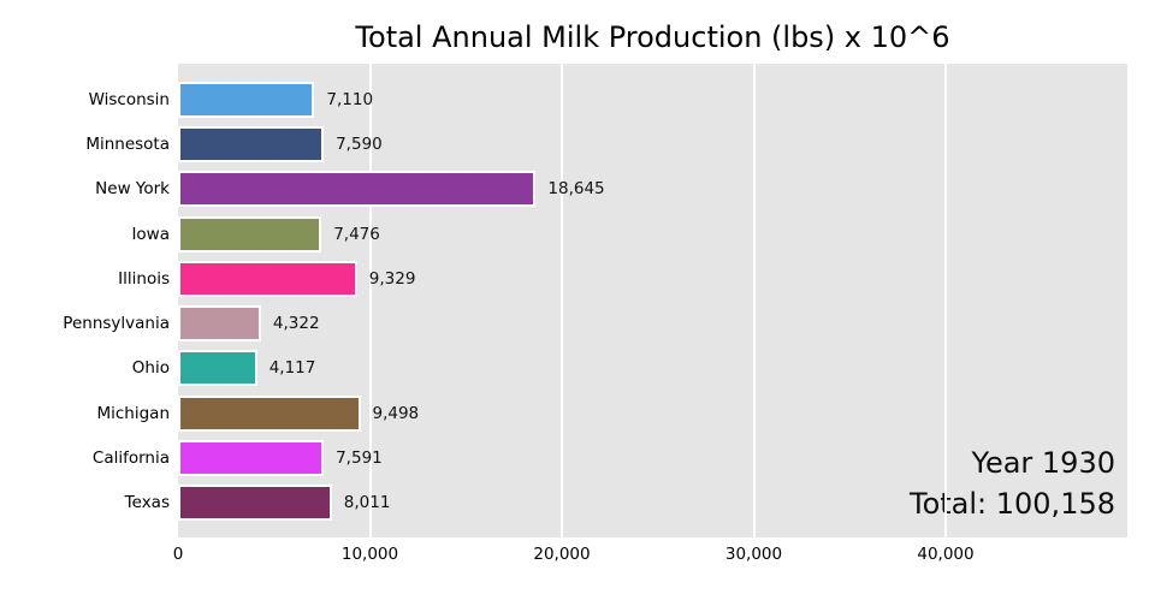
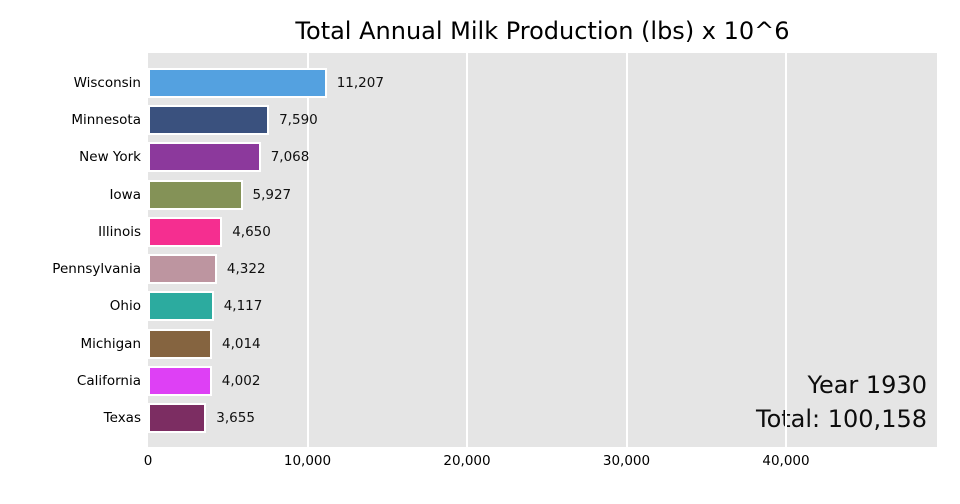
Wisconsin: 7,110 -> 11,207
New York: 18,645 -> 7,068
Iowa: 7,476 -> 5,927
Illinois: 9,329 -> 4,650
Michigan: 9,498 -> 4,014
California: 7,591 -> 4,002
Texas: 8,011 -> 3,655
